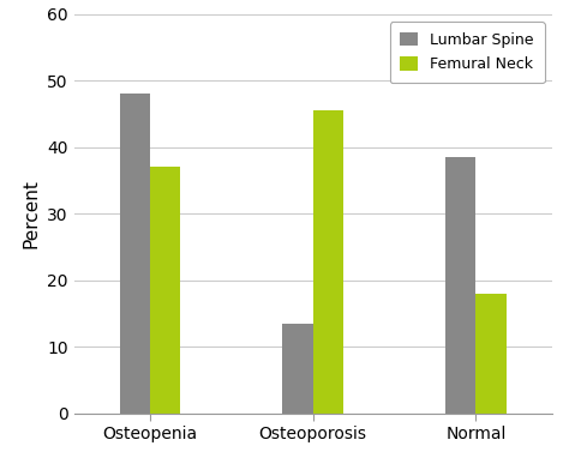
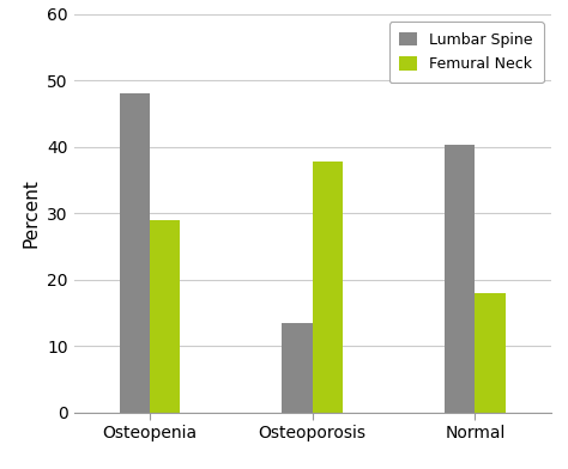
Femural Neck/Osteopenia: 37.0 -> 29.0
Femural Neck/Osteoporosis: 45.5 -> 37.8
Lumbar Spine/Normal: 38.5 -> 40.4
